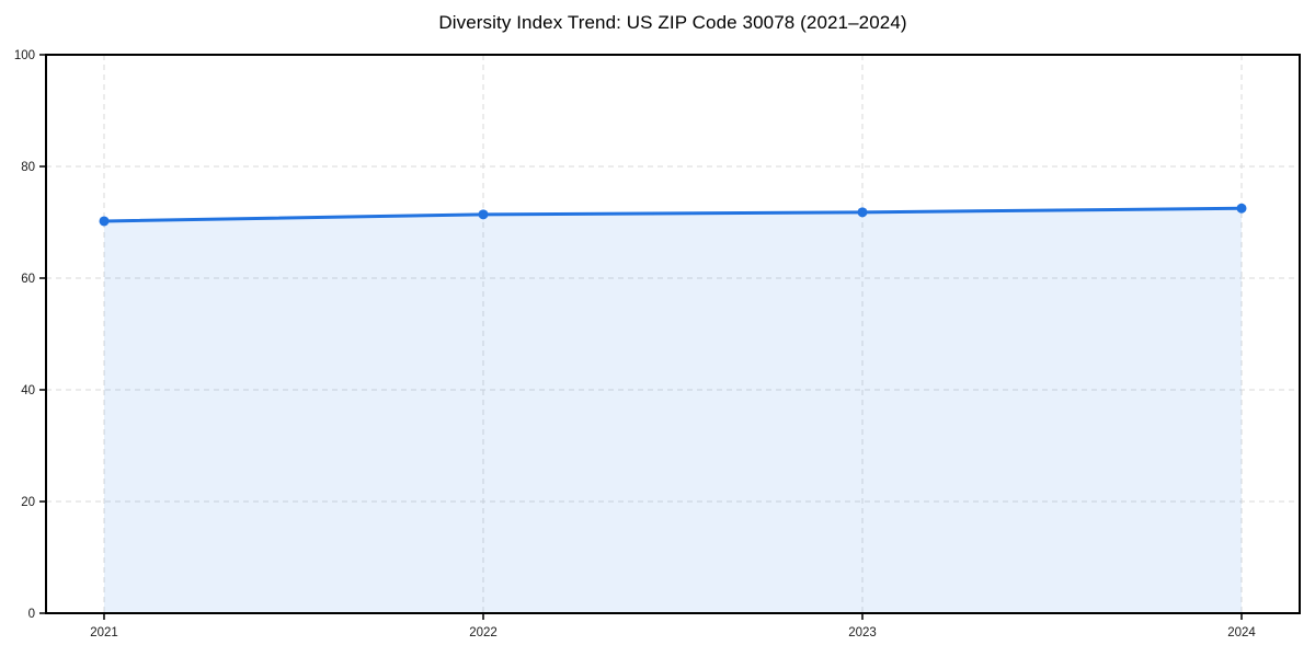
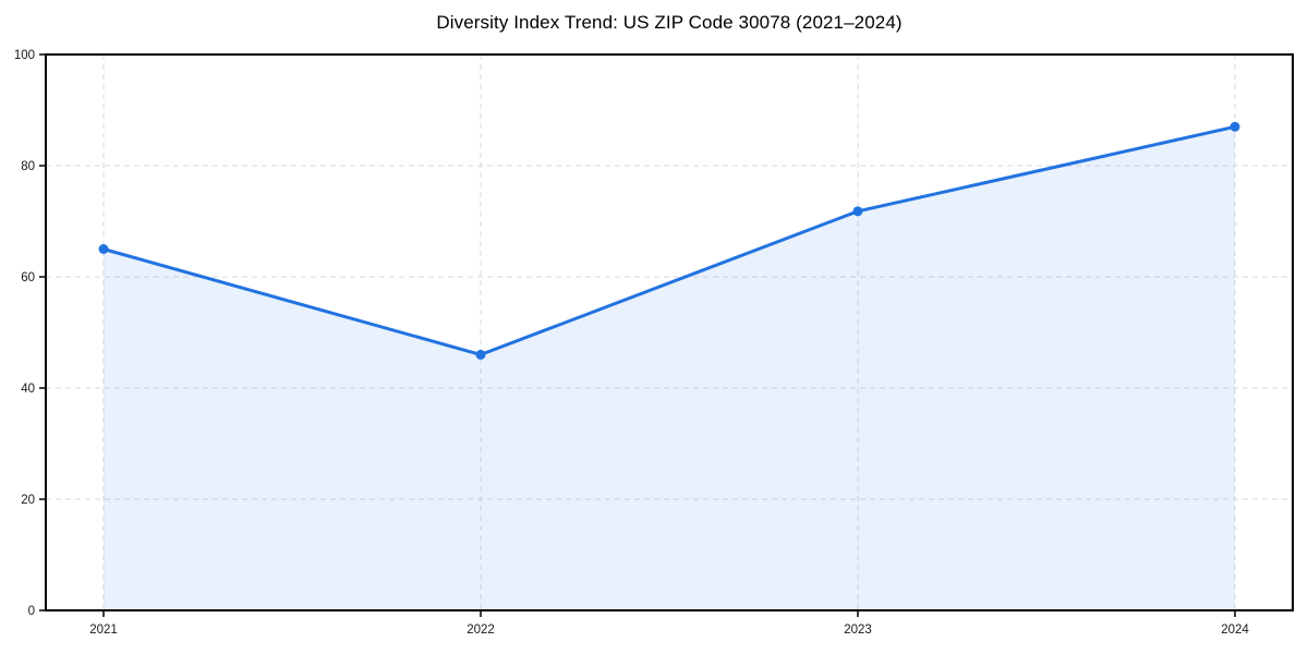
2021: 70 -> 65
2022: 71 -> 46
2024: 72 -> 87
